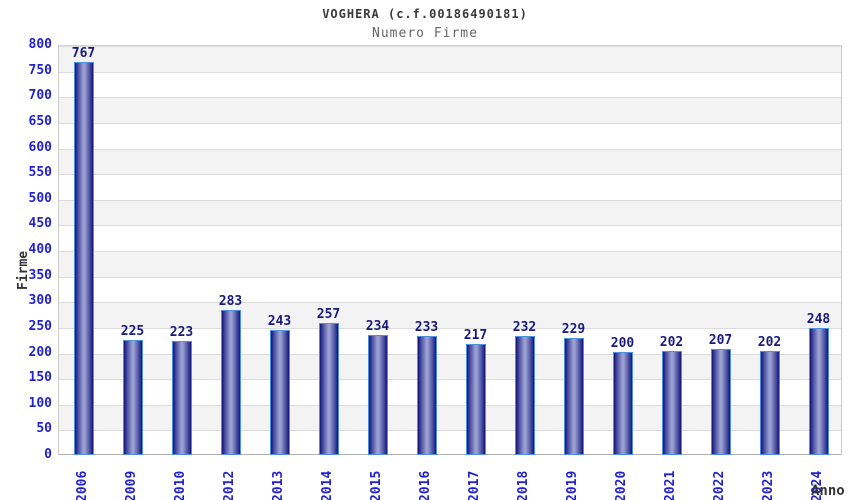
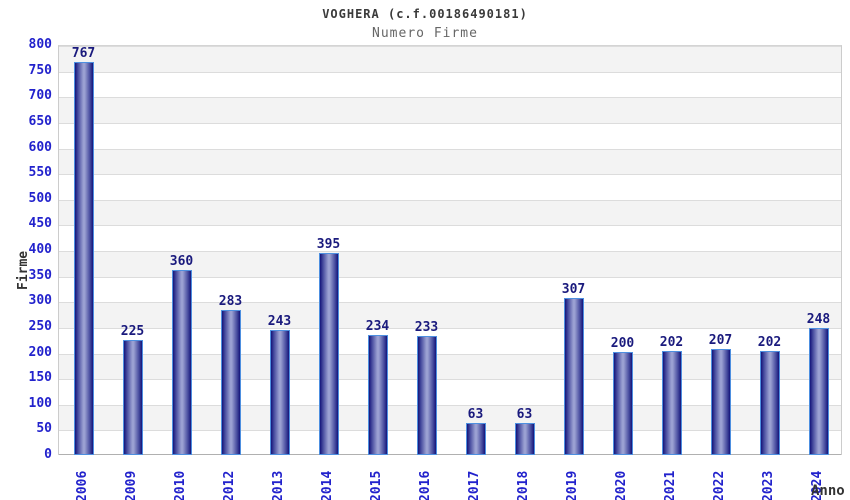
2010: 223 -> 360
2014: 257 -> 395
2017: 217 -> 63
2018: 232 -> 63
2019: 229 -> 307
